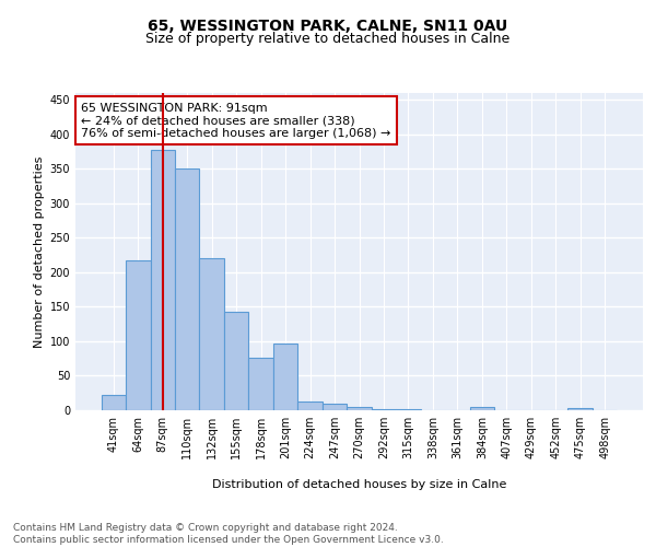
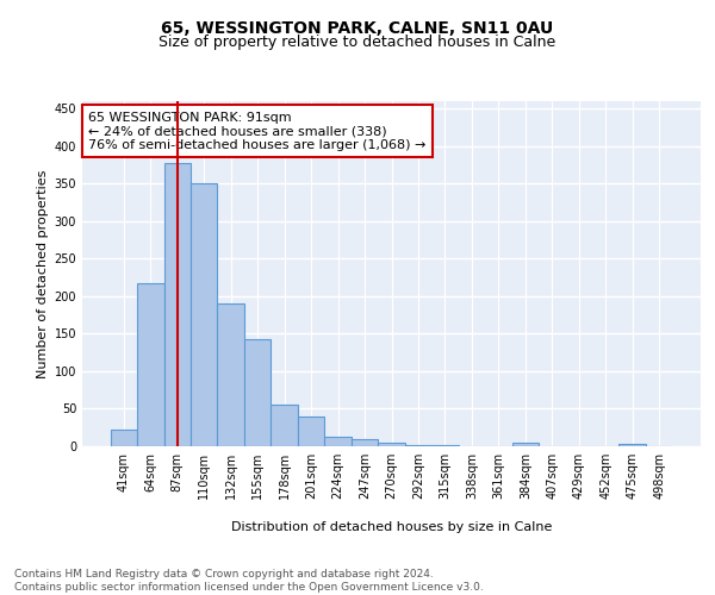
132sqm: 220 -> 190
178sqm: 76 -> 55
201sqm: 96 -> 40
